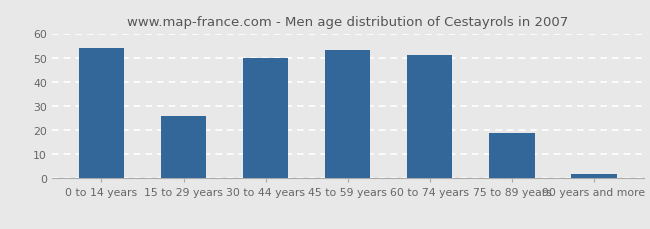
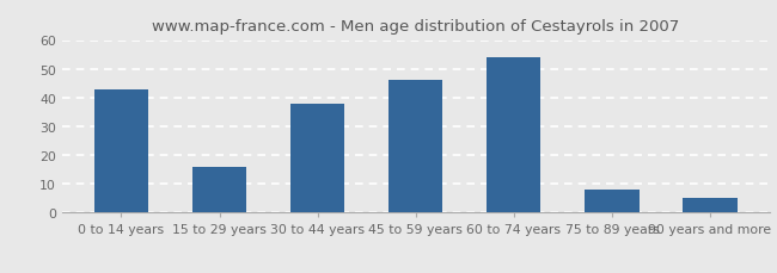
0 to 14 years: 54 -> 43
15 to 29 years: 26 -> 16
30 to 44 years: 50 -> 38
45 to 59 years: 53 -> 46
60 to 74 years: 51 -> 54
75 to 89 years: 19 -> 8
90 years and more: 2 -> 5
